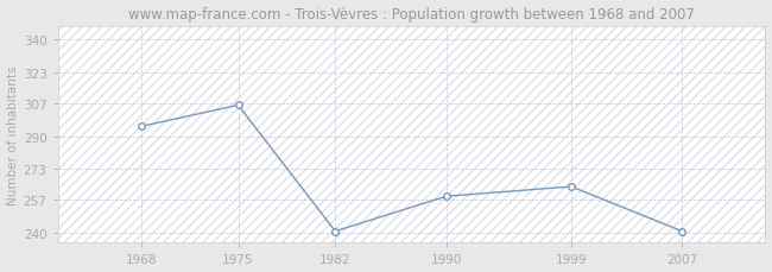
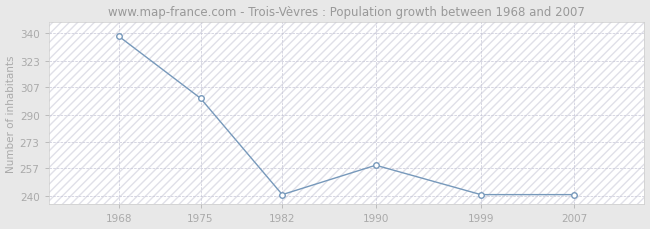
1968: 295 -> 338
1975: 306 -> 300
1999: 264 -> 241
